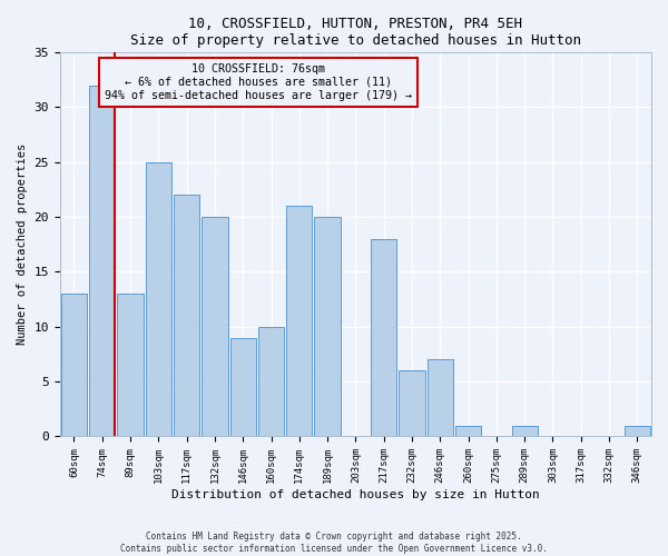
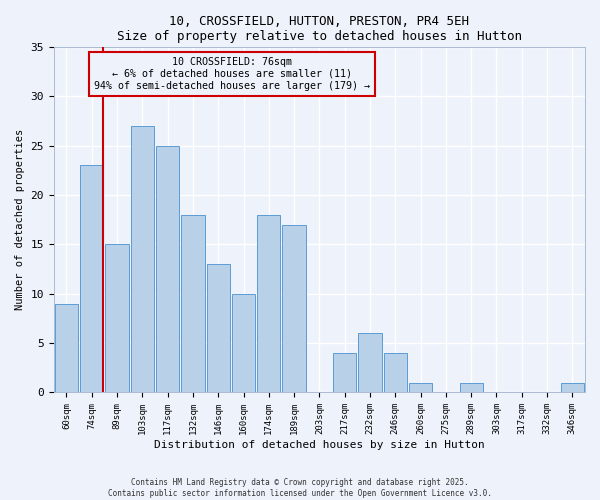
60sqm: 13 -> 9
74sqm: 32 -> 23
89sqm: 13 -> 15
103sqm: 25 -> 27
117sqm: 22 -> 25
132sqm: 20 -> 18
146sqm: 9 -> 13
174sqm: 21 -> 18
189sqm: 20 -> 17
217sqm: 18 -> 4
246sqm: 7 -> 4
